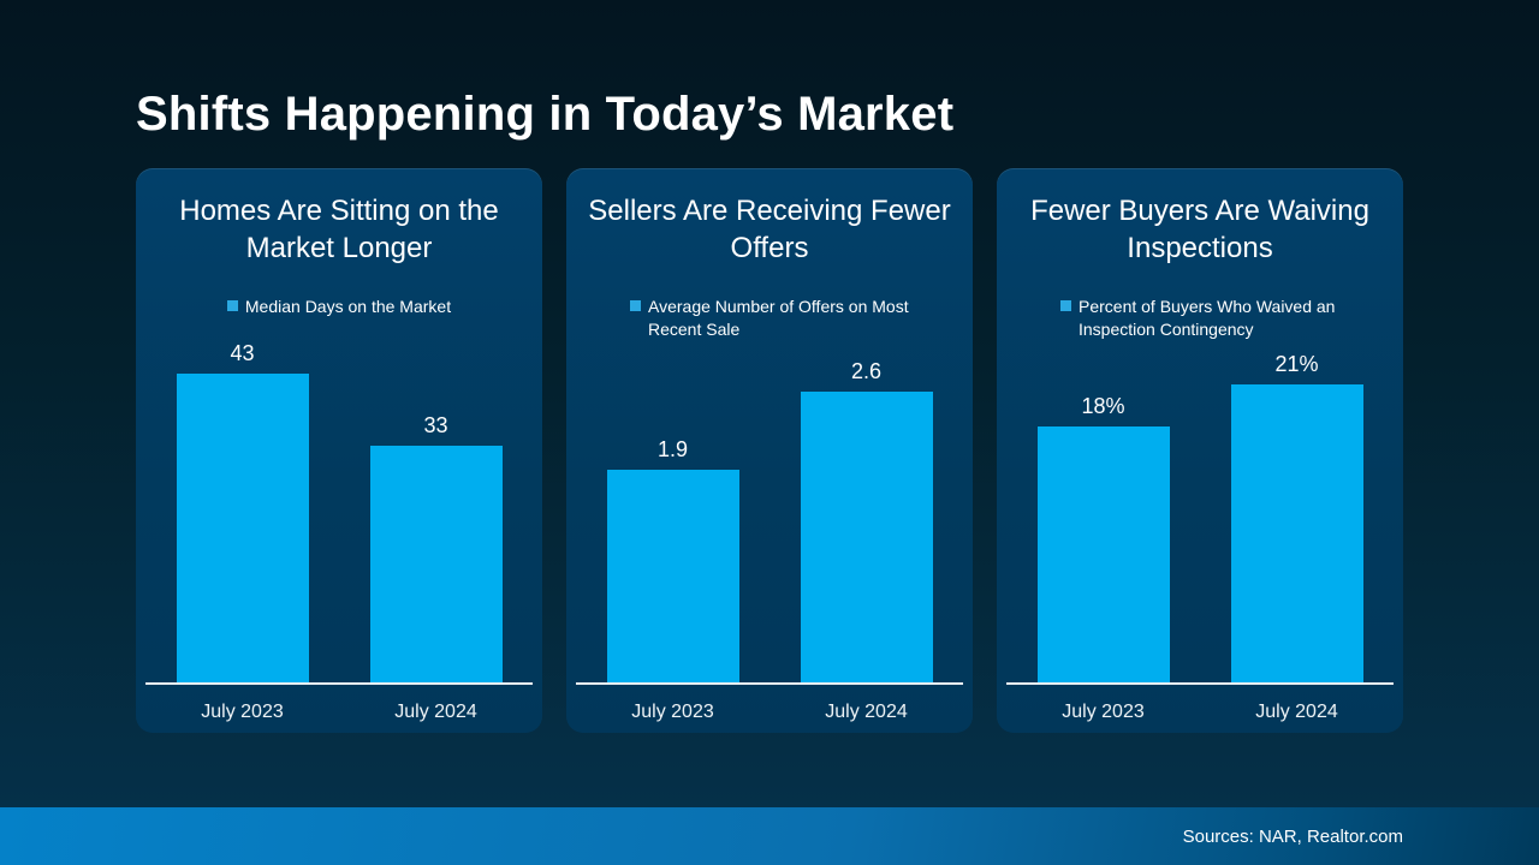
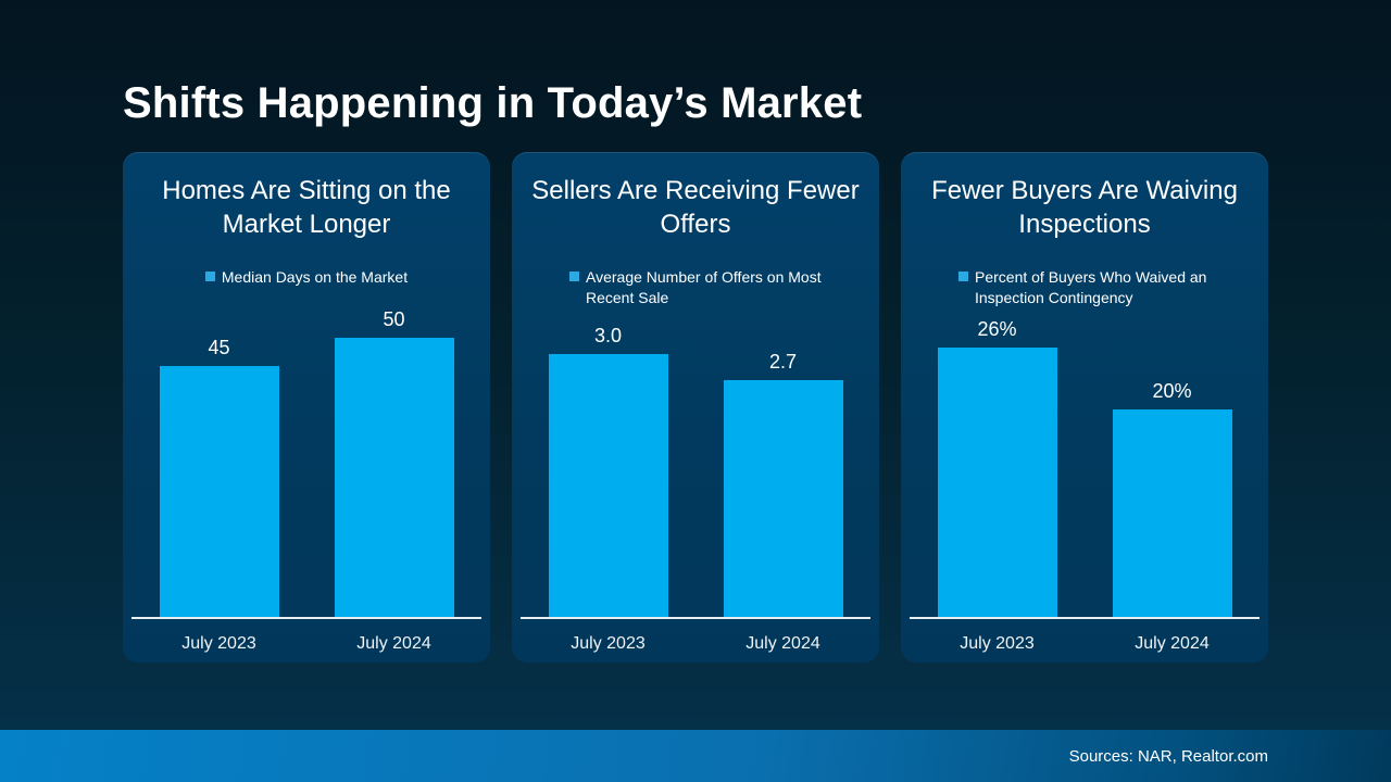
Homes Are Sitting on the Market Longer/July 2023: 43 -> 45
Homes Are Sitting on the Market Longer/July 2024: 33 -> 50
Sellers Are Receiving Fewer Offers/July 2023: 1.9 -> 3.0
Sellers Are Receiving Fewer Offers/July 2024: 2.6 -> 2.7
Fewer Buyers Are Waiving Inspections/July 2023: 18% -> 26%
Fewer Buyers Are Waiving Inspections/July 2024: 21% -> 20%
